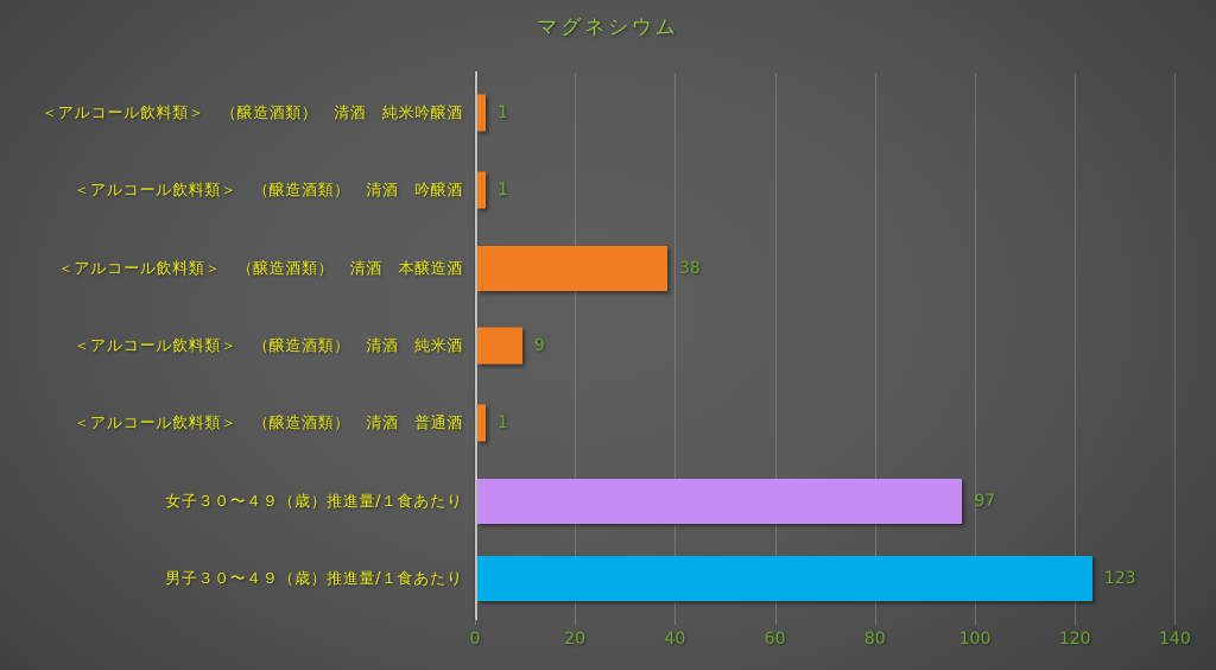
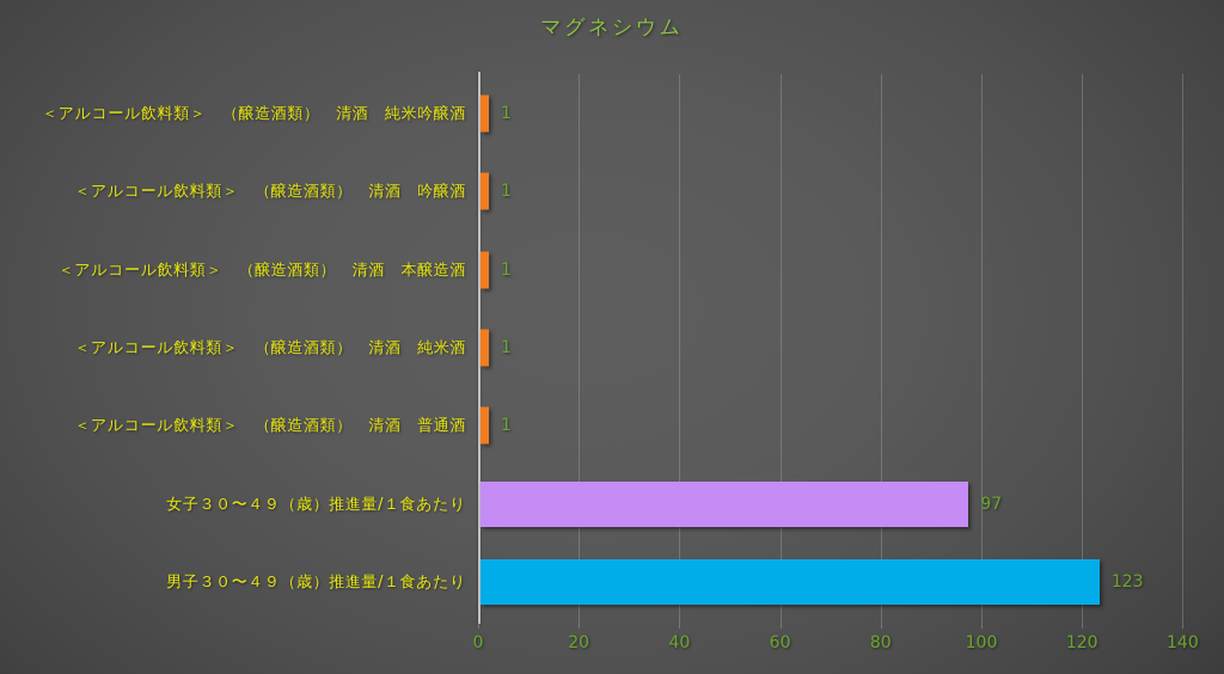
＜アルコール飲料類＞ （醸造酒類） 清酒 本醸造酒: 38 -> 1
＜アルコール飲料類＞ （醸造酒類） 清酒 純米酒: 9 -> 1
